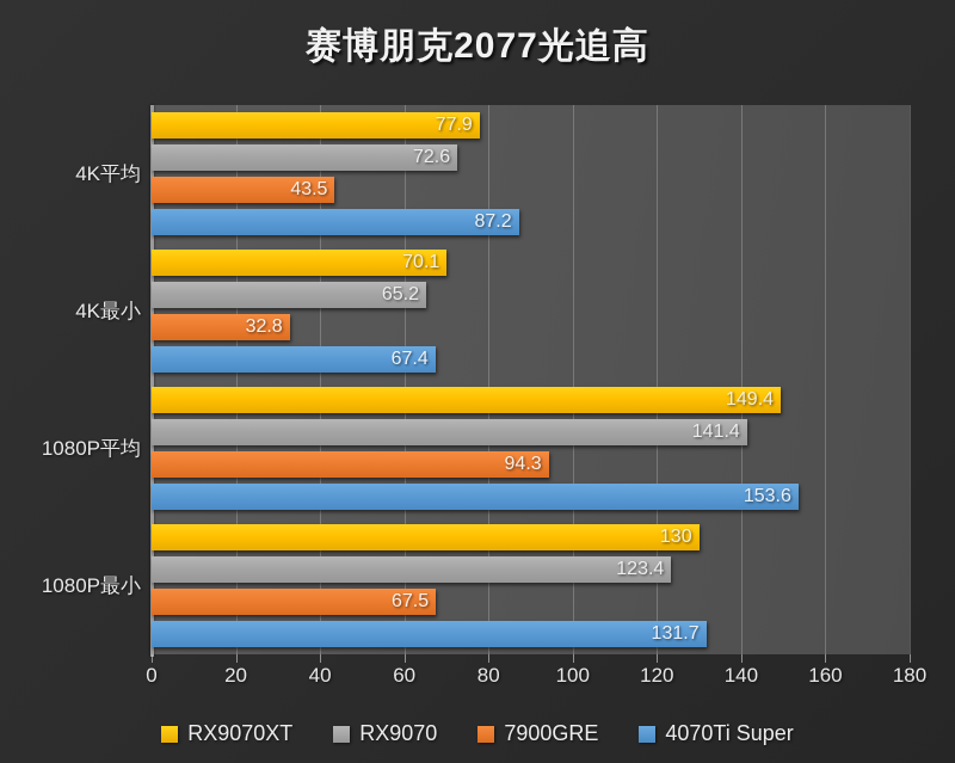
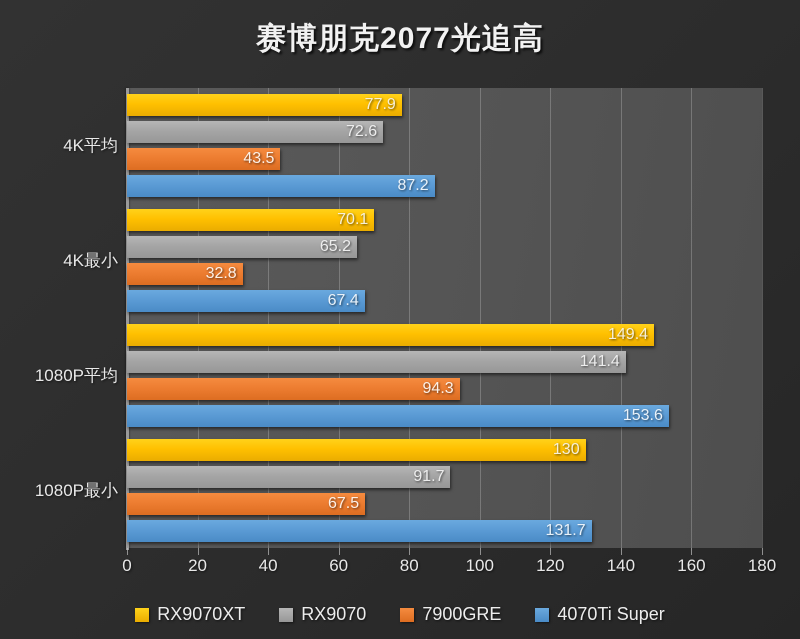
RX9070/1080P最小: 123.4 -> 91.7
